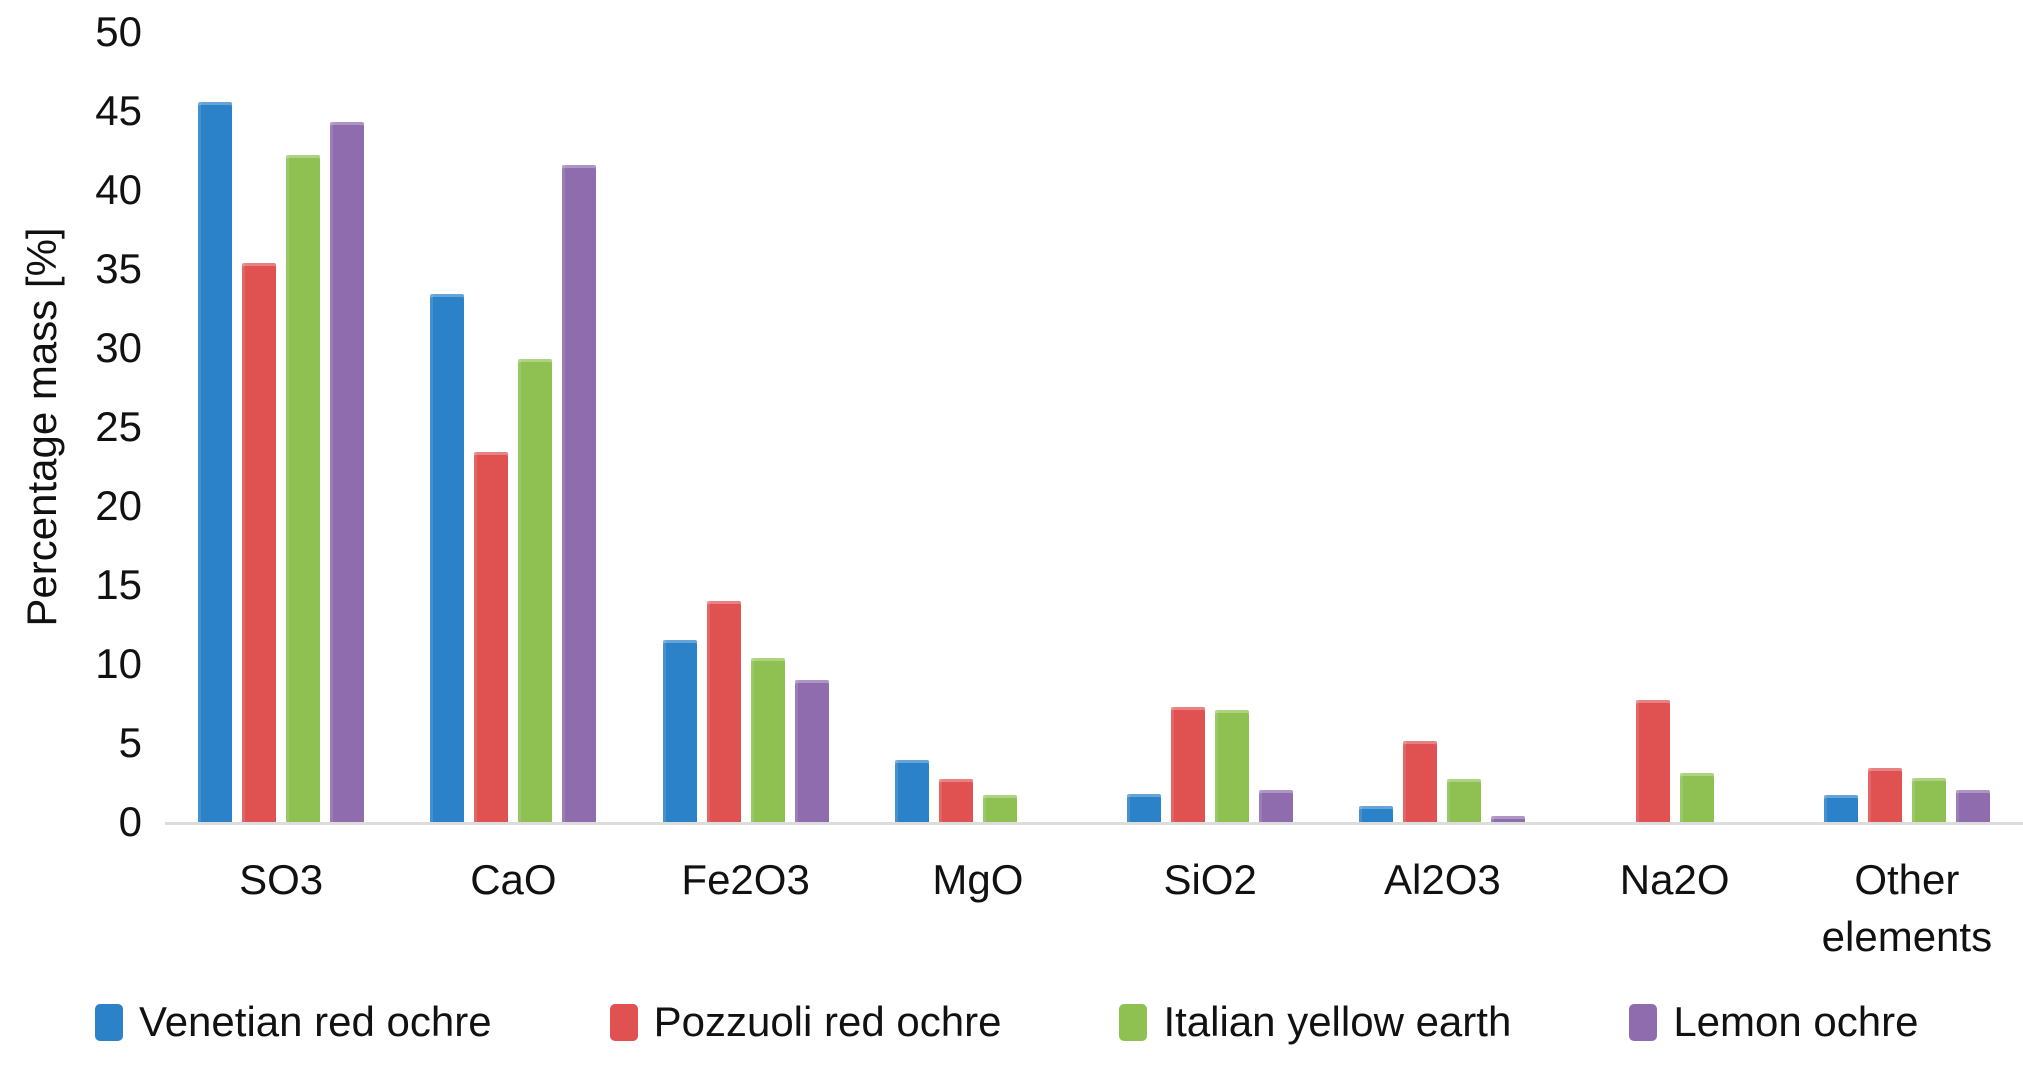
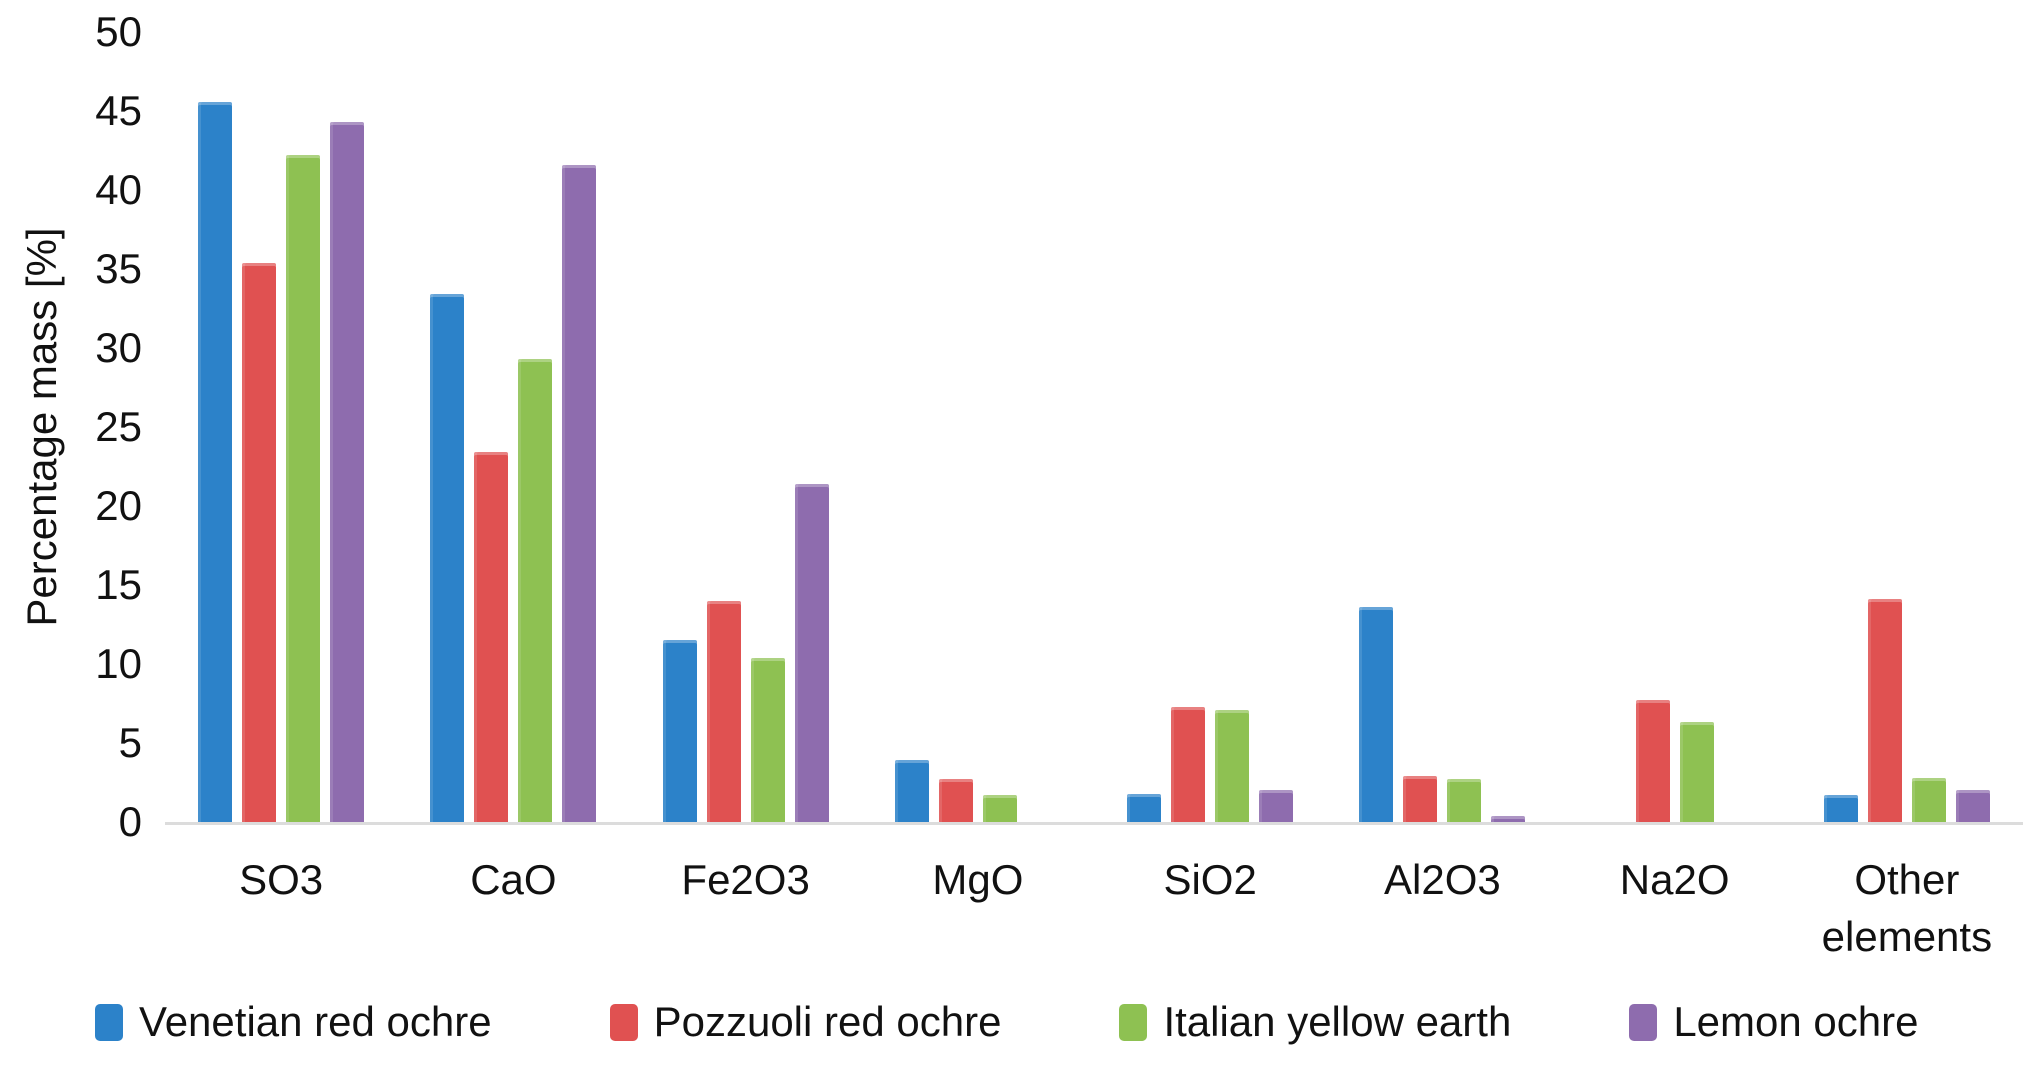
Lemon ochre/Fe2O3: 9.0 -> 21.4
Venetian red ochre/Al2O3: 1.0 -> 13.6
Pozzuoli red ochre/Al2O3: 5.1 -> 2.9
Italian yellow earth/Na2O: 3.1 -> 6.3
Pozzuoli red ochre/Other elements: 3.4 -> 14.1
